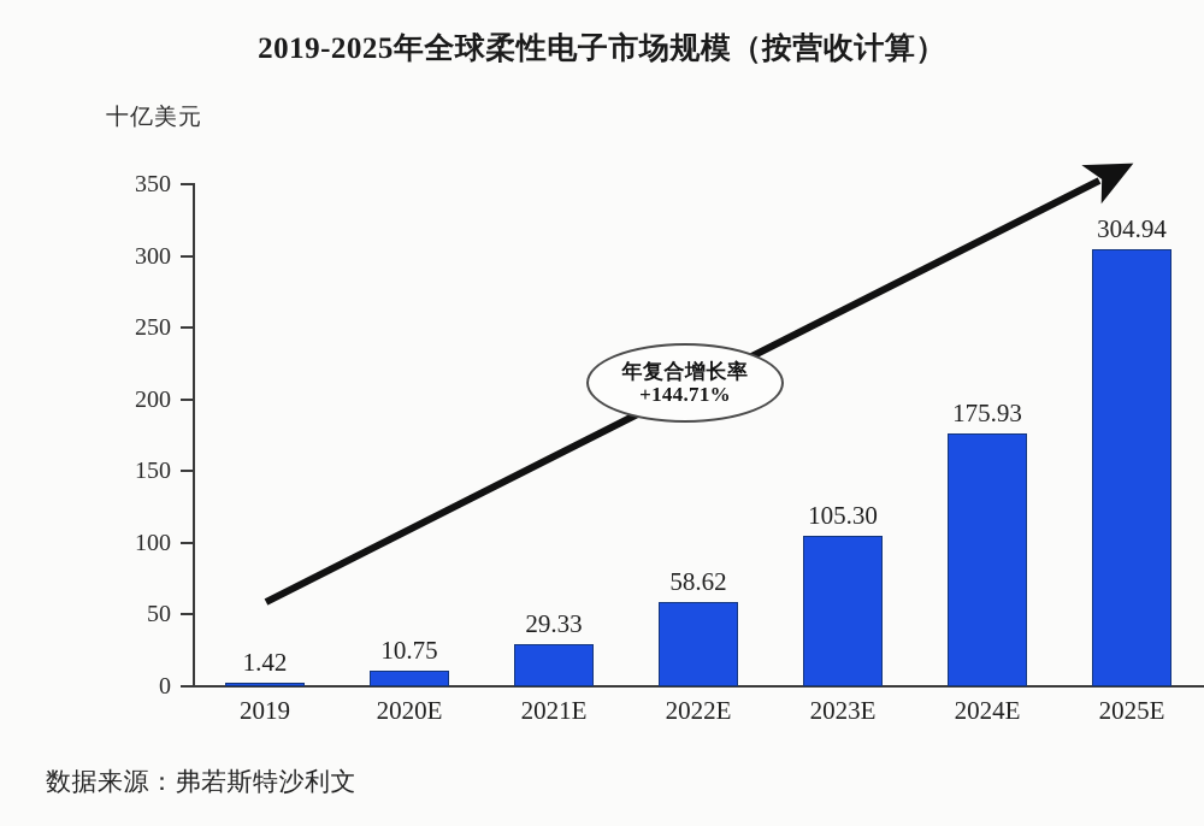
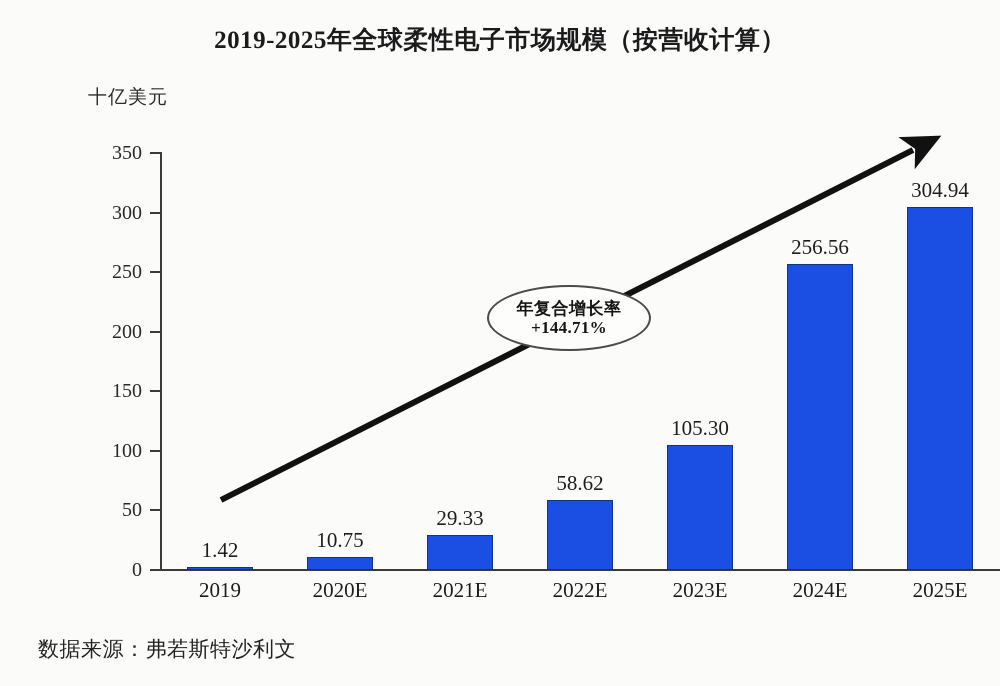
2024E: 175.93 -> 256.56
